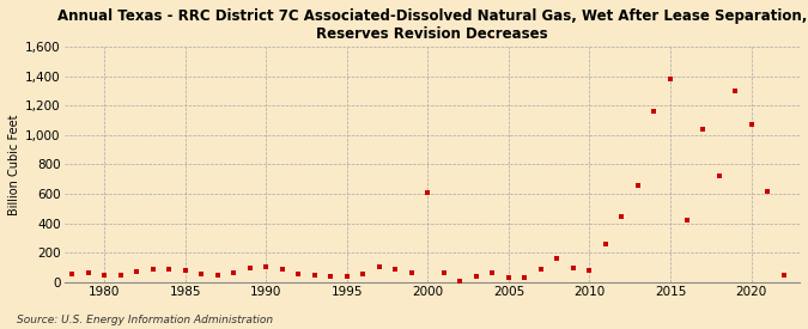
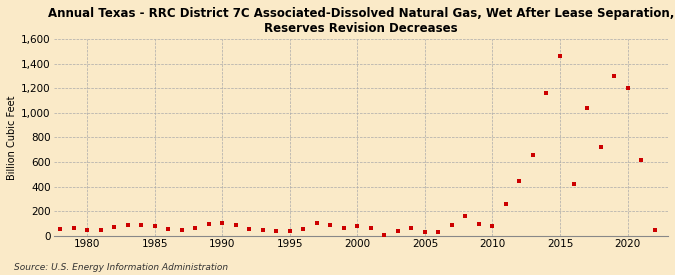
2000: 610 -> 80
2015: 1,380 -> 1,460
2020: 1,070 -> 1,200
